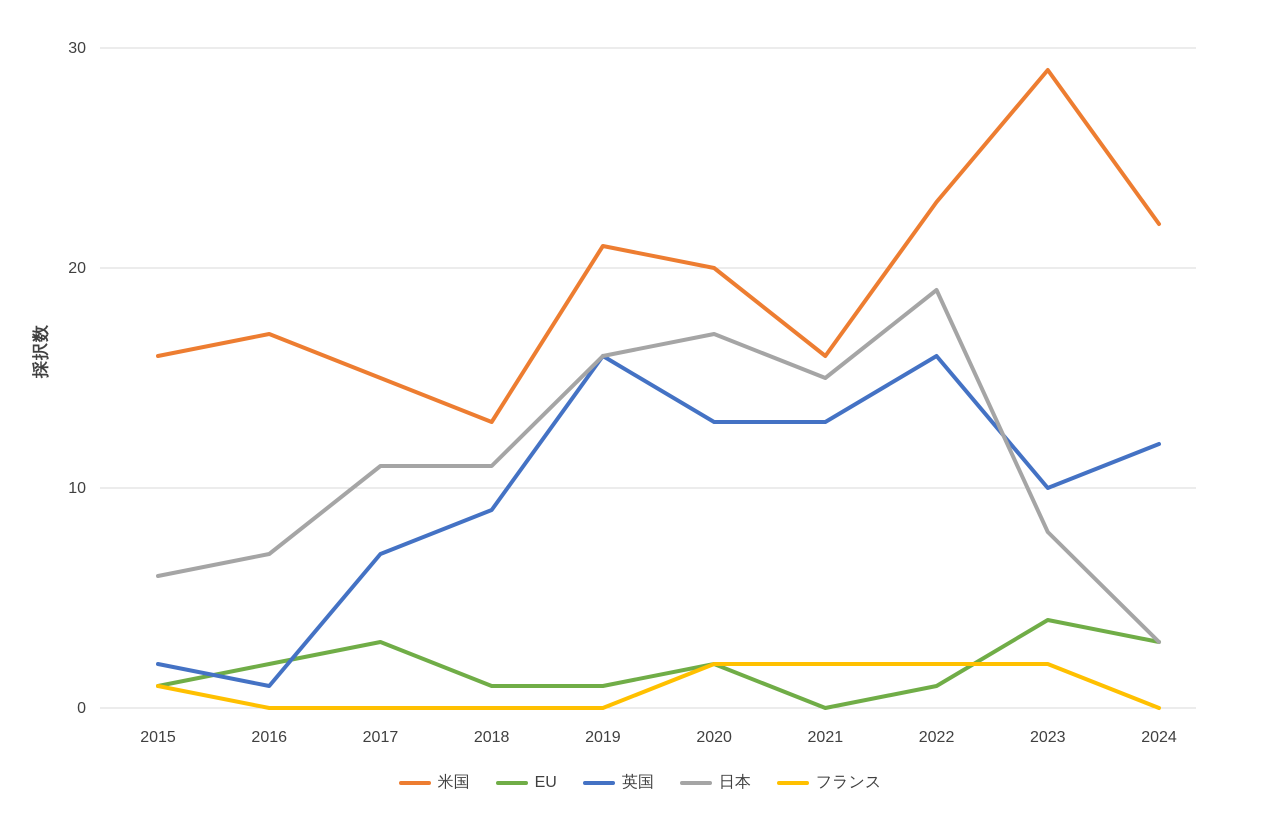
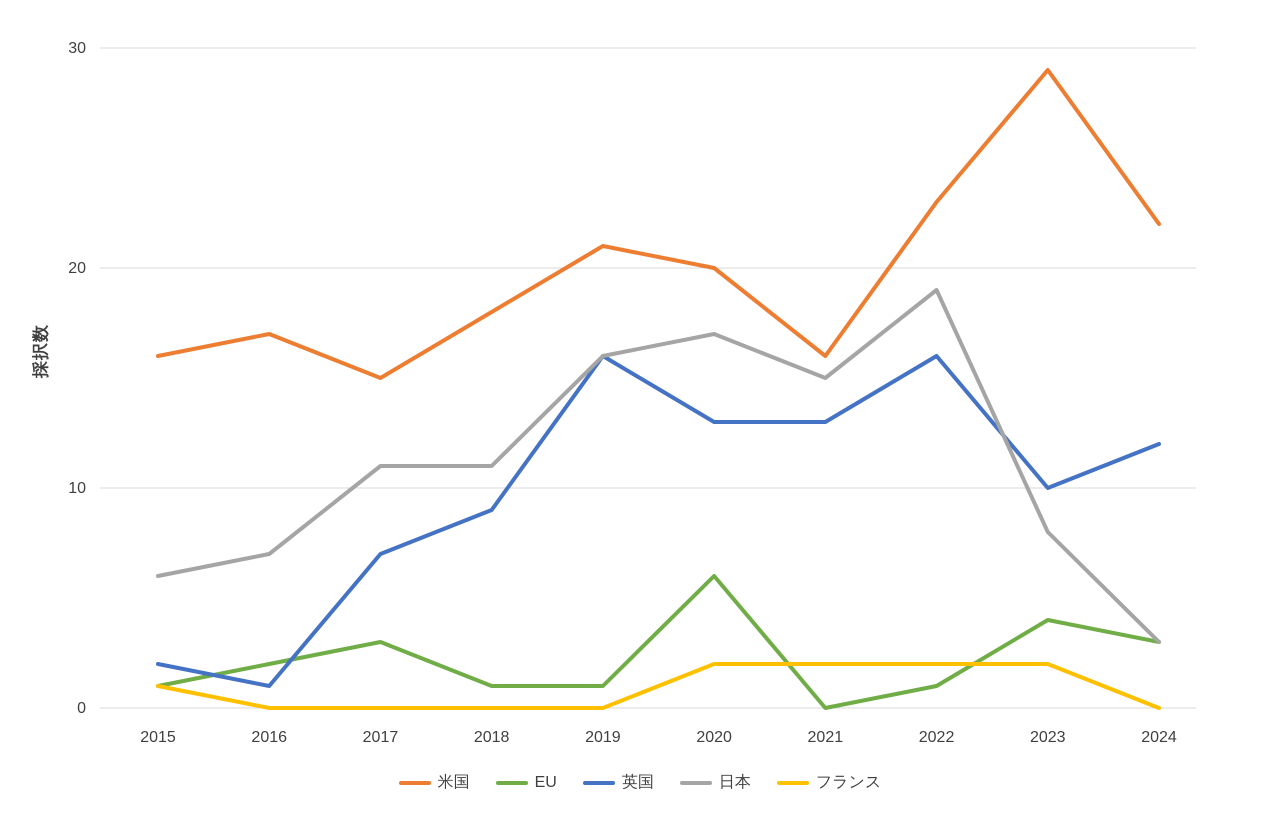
米国/2018: 13 -> 18
EU/2020: 2 -> 6
